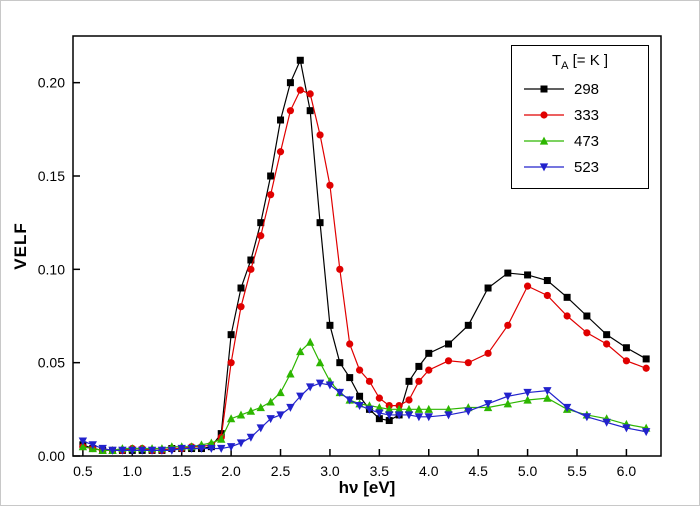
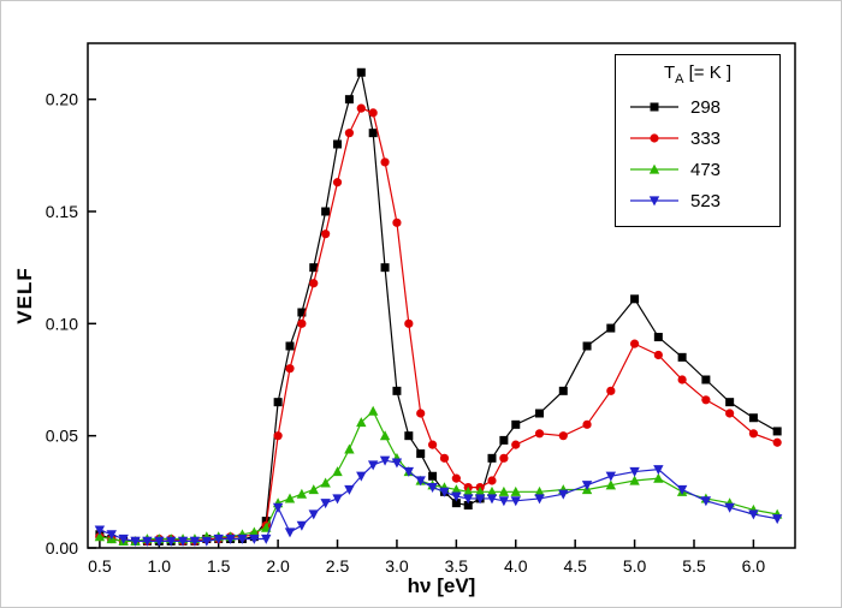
523/2.0: 0.005 -> 0.018
298/5.0: 0.097 -> 0.111
